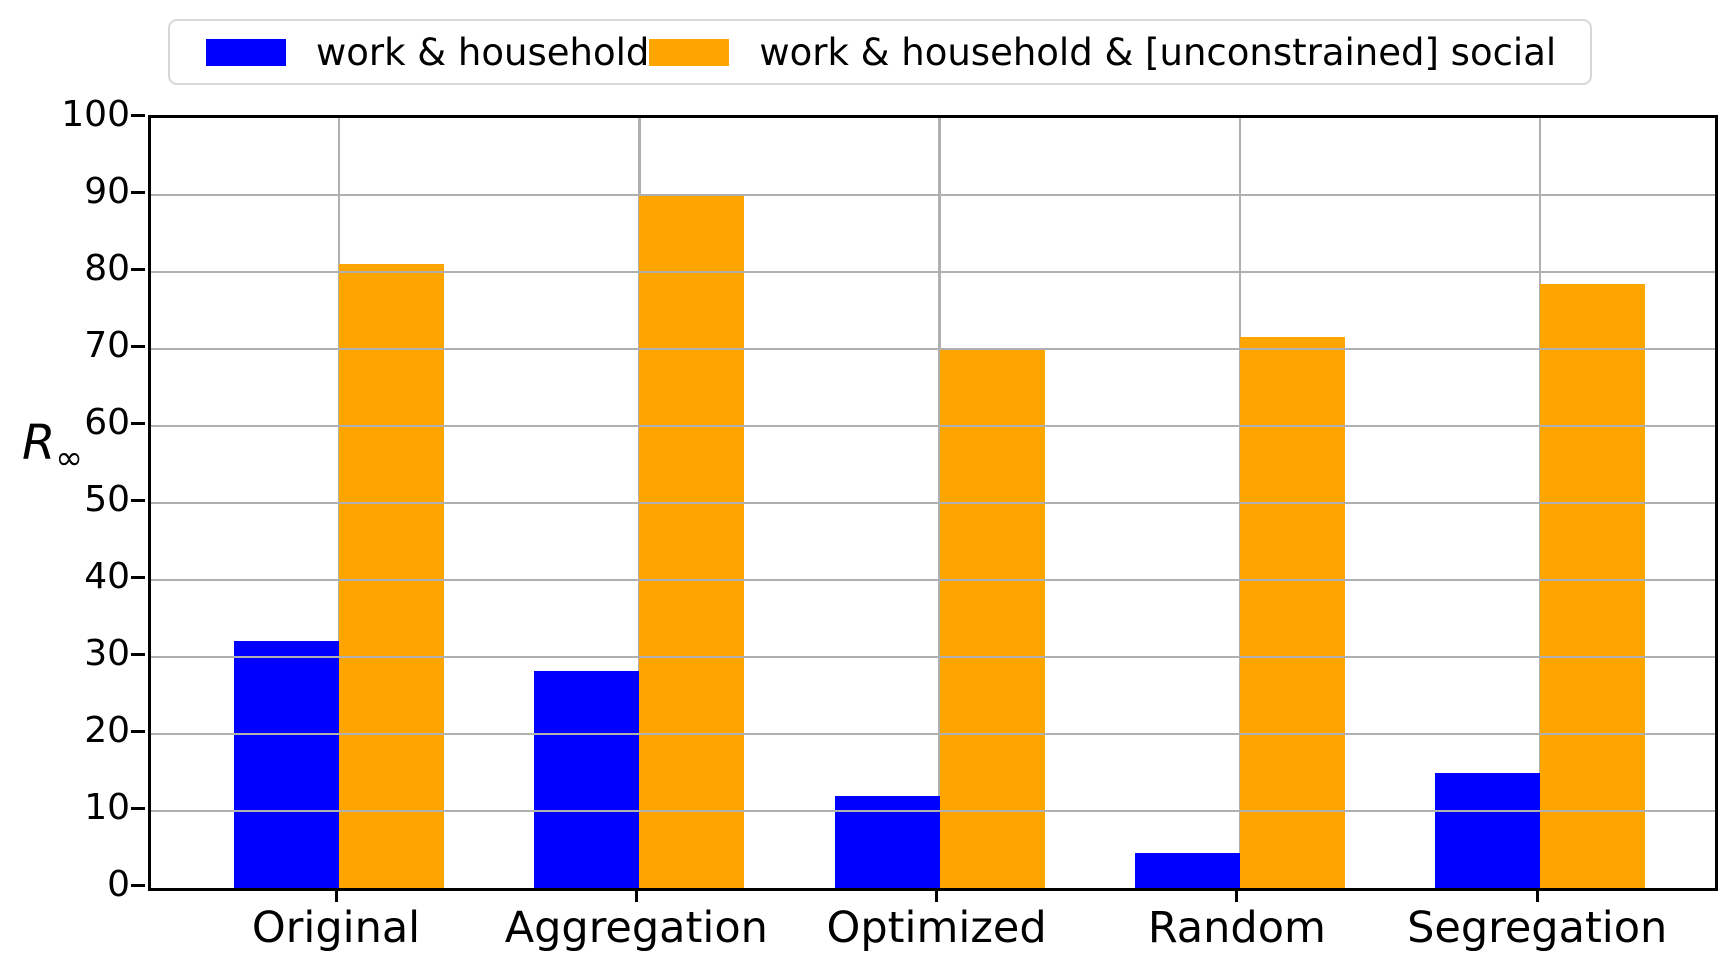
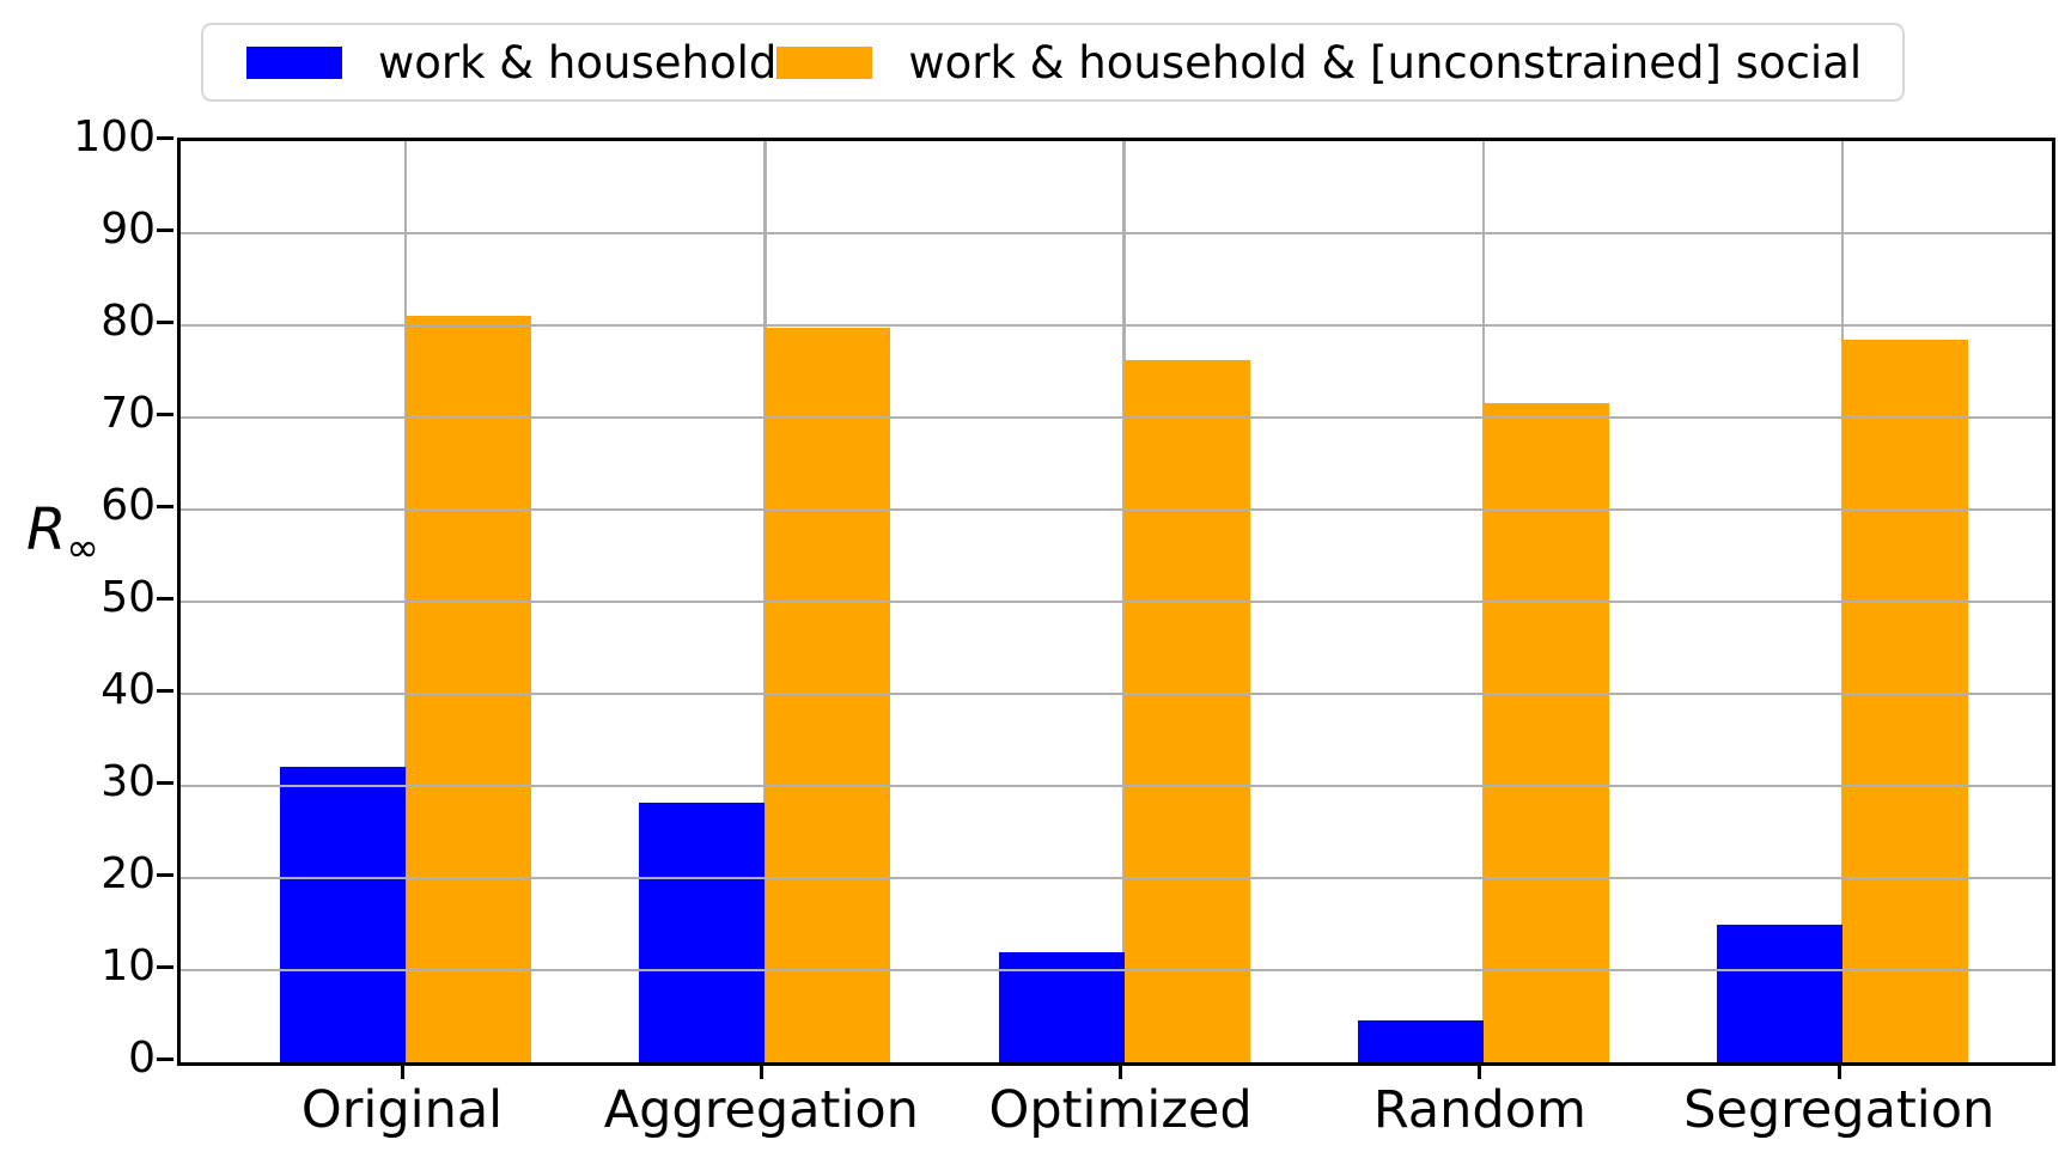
work & household & [unconstrained] social/Aggregation: 90 -> 80
work & household & [unconstrained] social/Optimized: 70 -> 76
